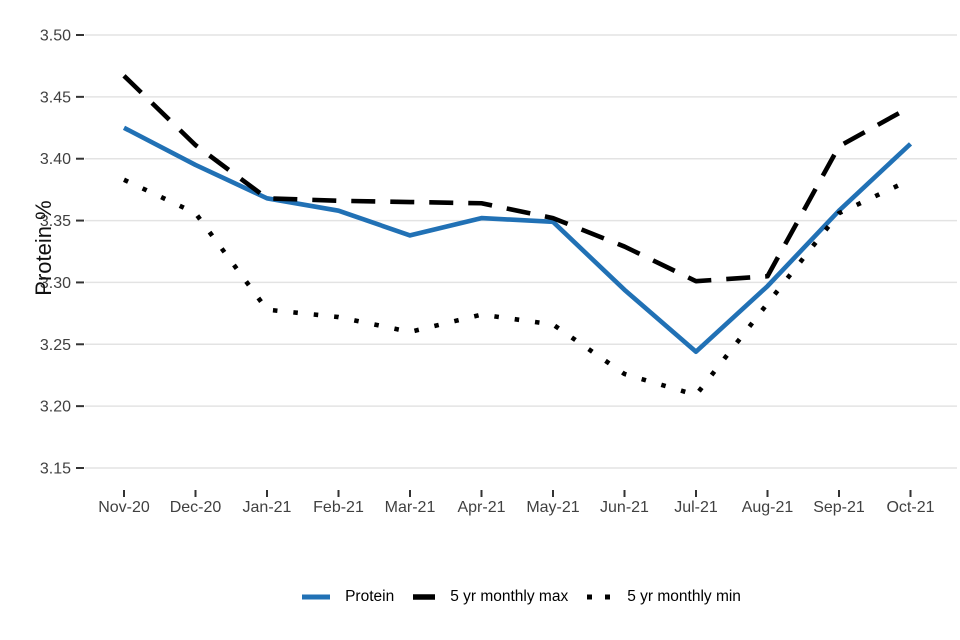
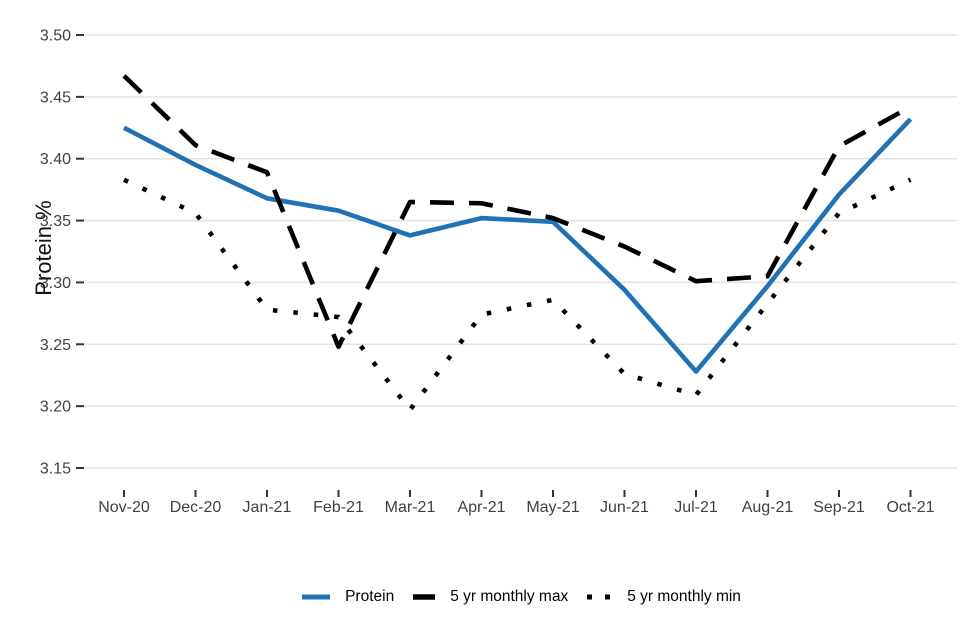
5 yr monthly max/Jan-21: 3.368 -> 3.389
5 yr monthly max/Feb-21: 3.366 -> 3.248
5 yr monthly min/Mar-21: 3.260 -> 3.197
5 yr monthly min/May-21: 3.266 -> 3.286
Protein/Jul-21: 3.244 -> 3.228
Protein/Sep-21: 3.358 -> 3.371
Protein/Oct-21: 3.412 -> 3.432
